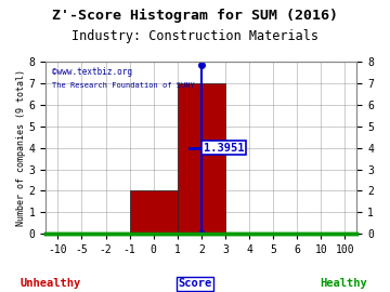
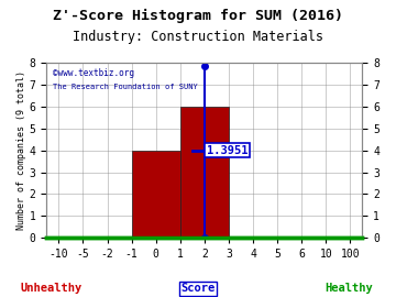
0: 2 -> 4
2: 7 -> 6
